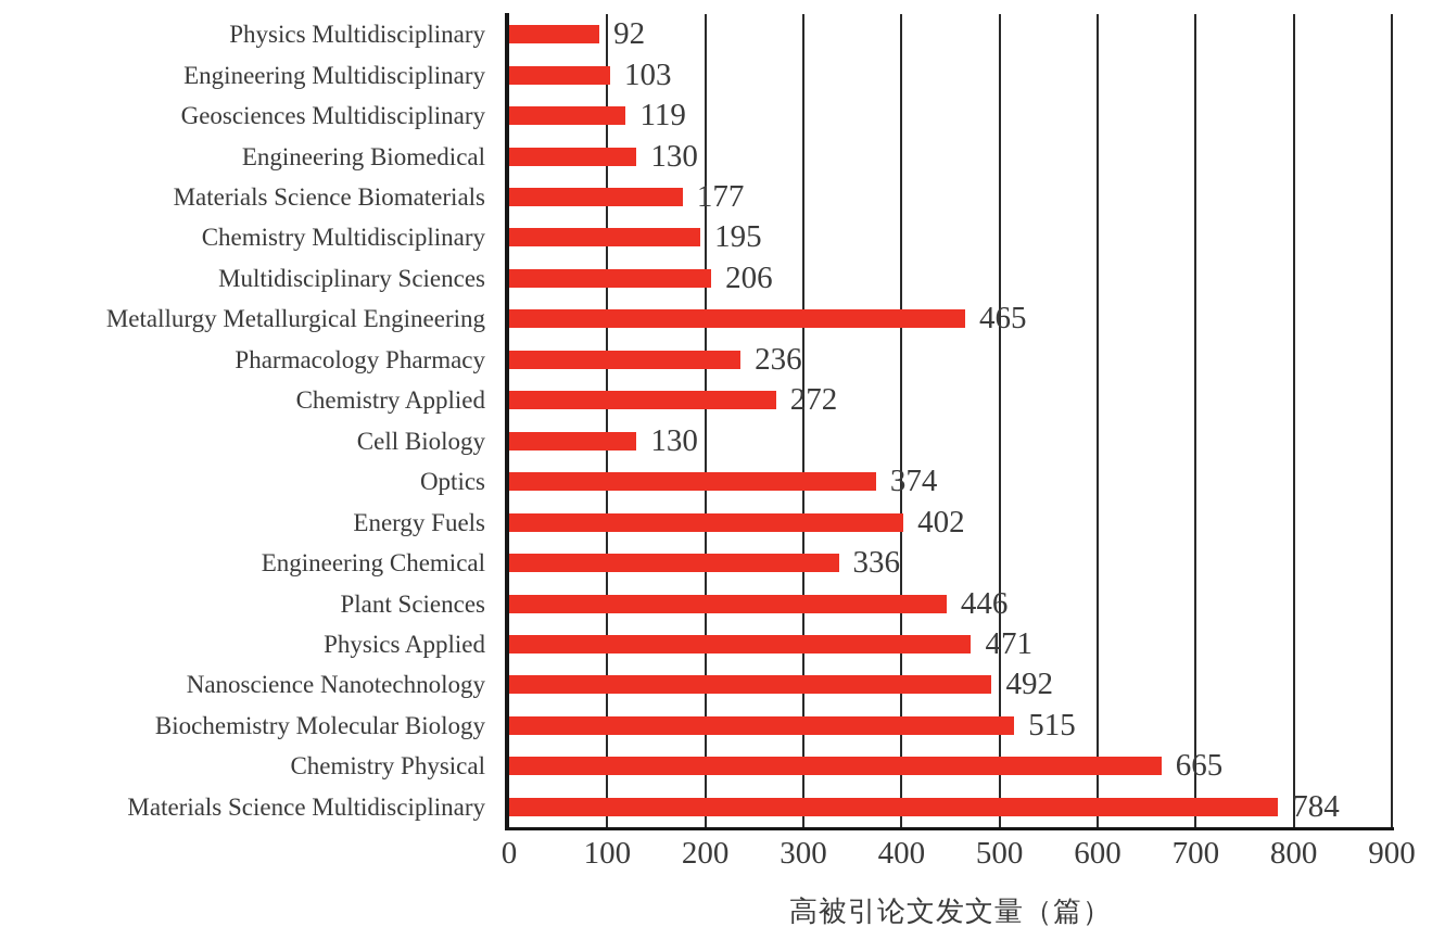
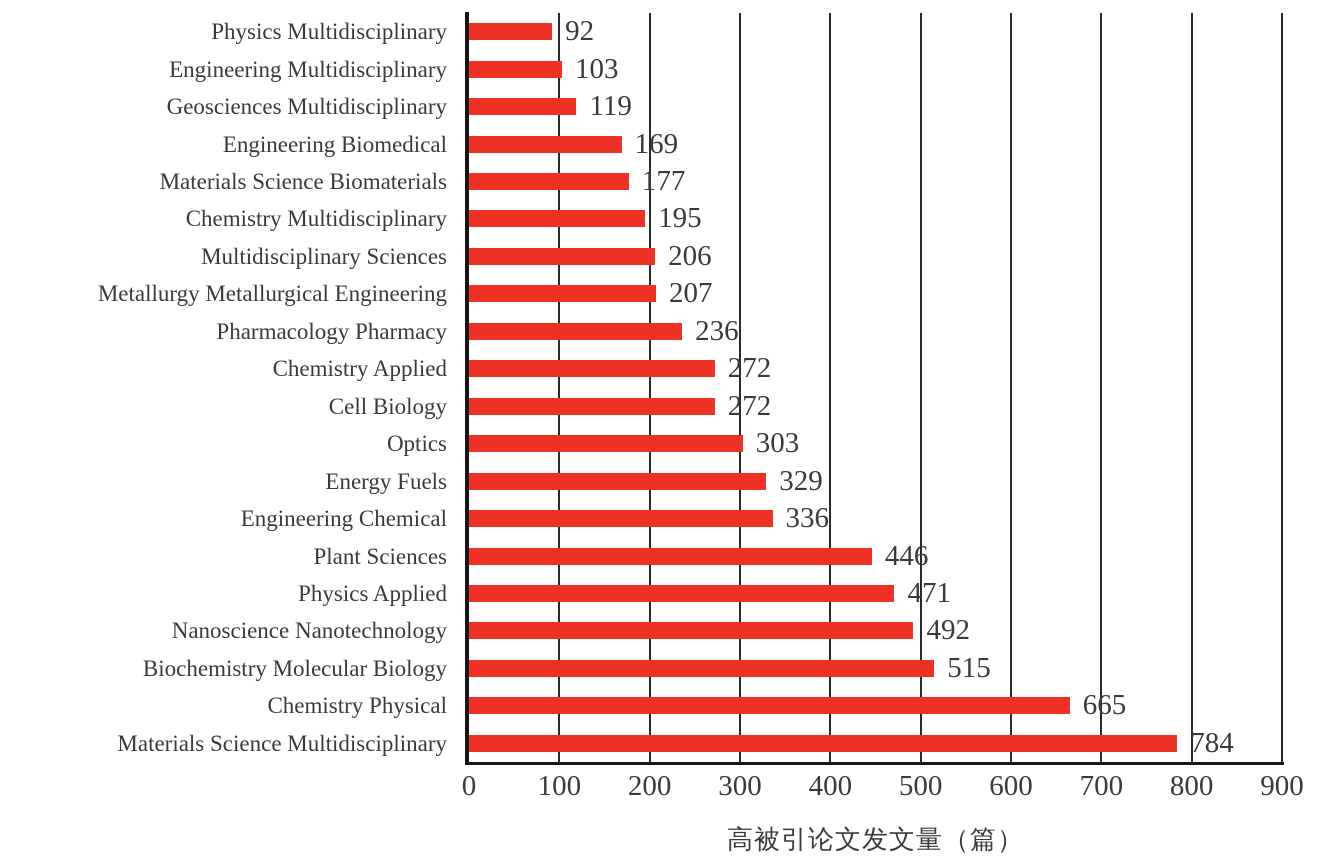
Engineering Biomedical: 130 -> 169
Metallurgy Metallurgical Engineering: 465 -> 207
Cell Biology: 130 -> 272
Optics: 374 -> 303
Energy Fuels: 402 -> 329
